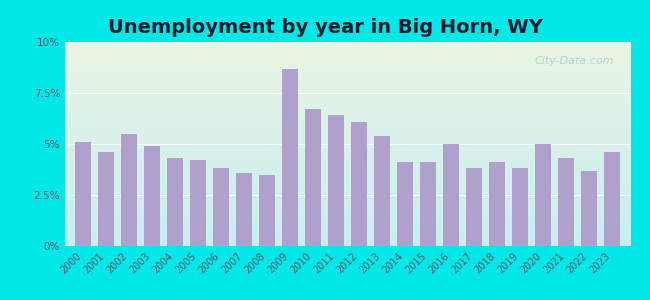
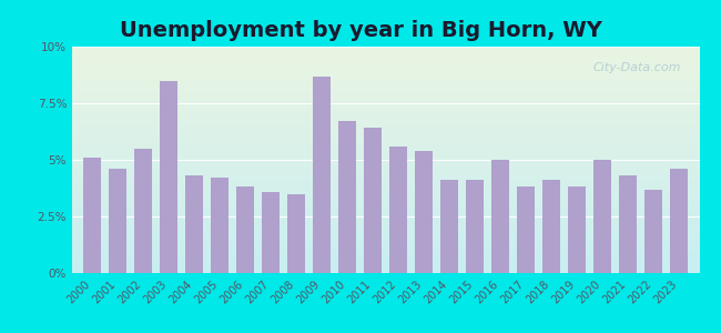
2003: 4.9% -> 8.5%
2012: 6.1% -> 5.6%
